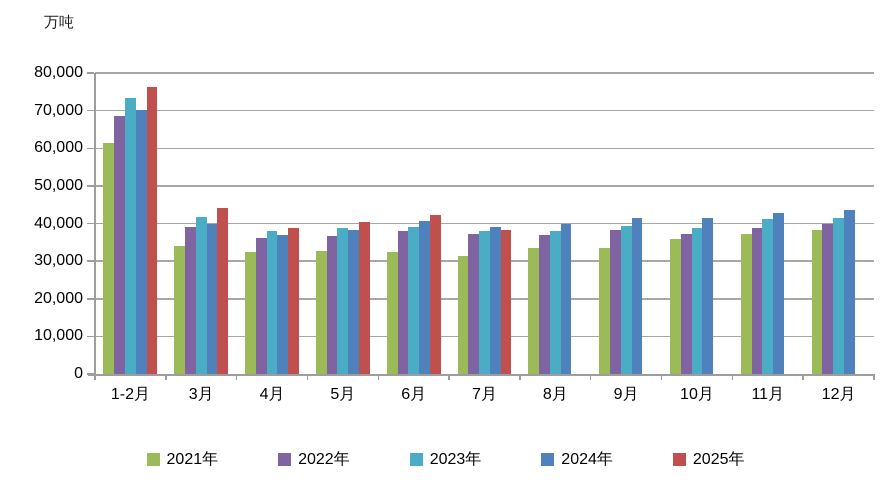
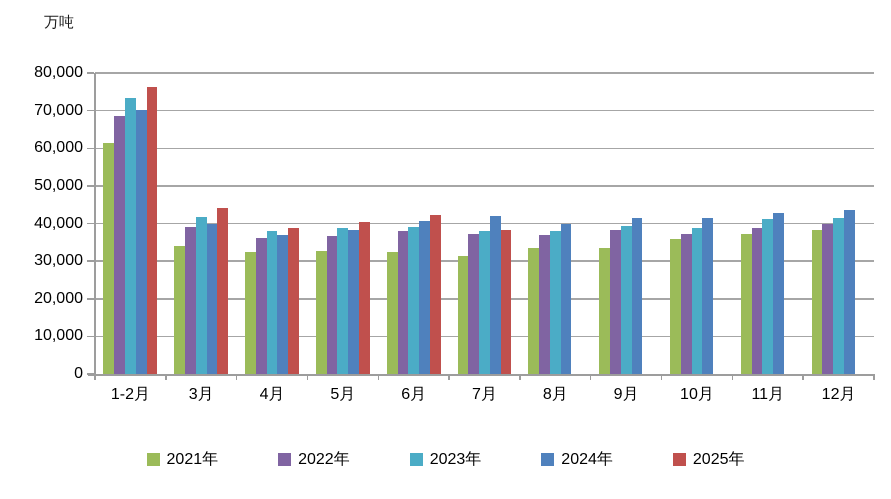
2024年/7月: 39000 -> 42000
